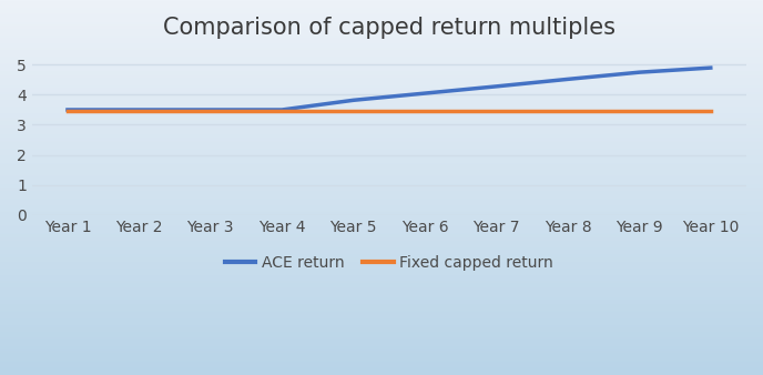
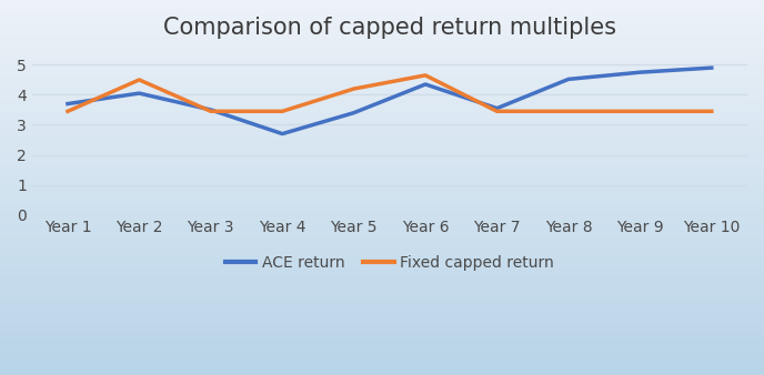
ACE return/Year 1: 3.50 -> 3.70
ACE return/Year 2: 3.50 -> 4.05
Fixed capped return/Year 2: 3.45 -> 4.50
ACE return/Year 4: 3.50 -> 2.70
ACE return/Year 5: 3.82 -> 3.40
Fixed capped return/Year 5: 3.45 -> 4.20
ACE return/Year 6: 4.05 -> 4.35
Fixed capped return/Year 6: 3.45 -> 4.65
ACE return/Year 7: 4.28 -> 3.55
